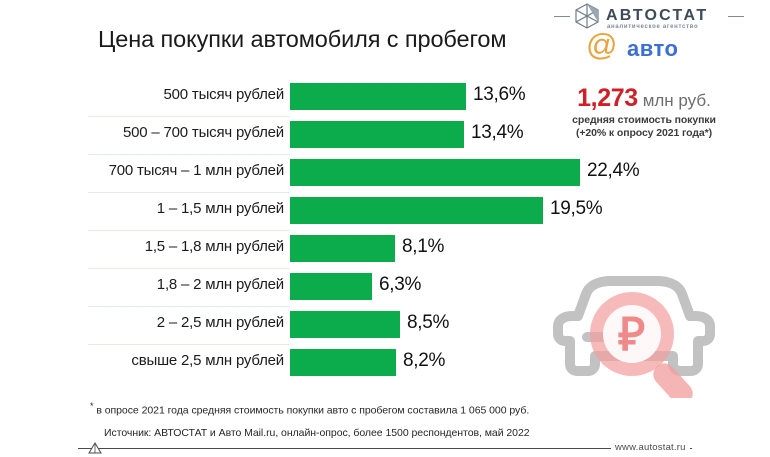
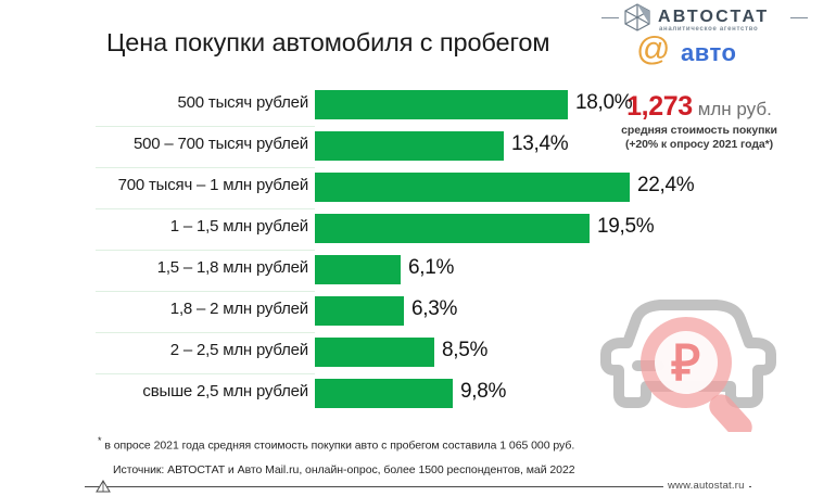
500 тысяч рублей: 13,6% -> 18,0%
1,5 – 1,8 млн рублей: 8,1% -> 6,1%
свыше 2,5 млн рублей: 8,2% -> 9,8%
